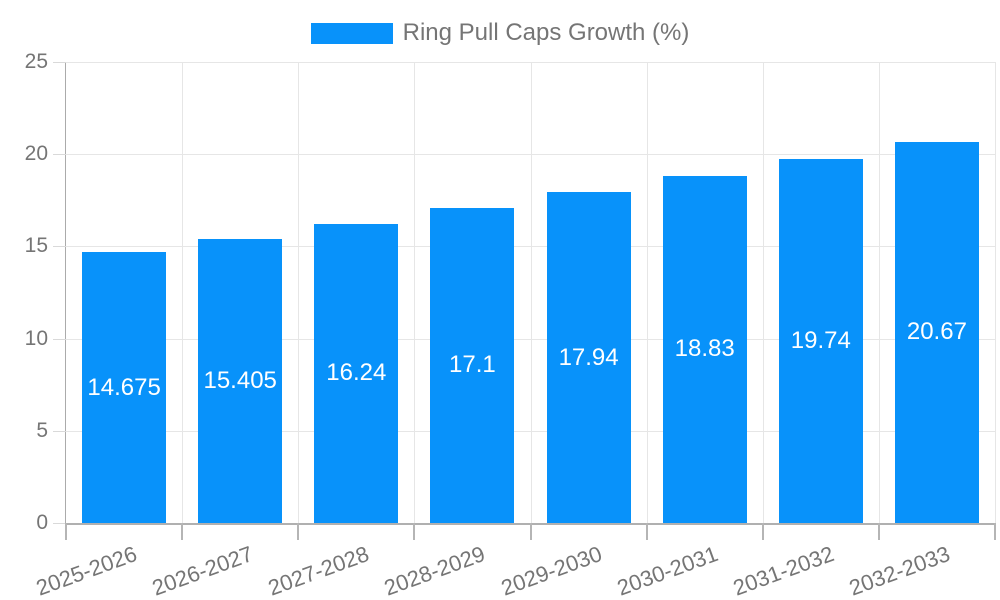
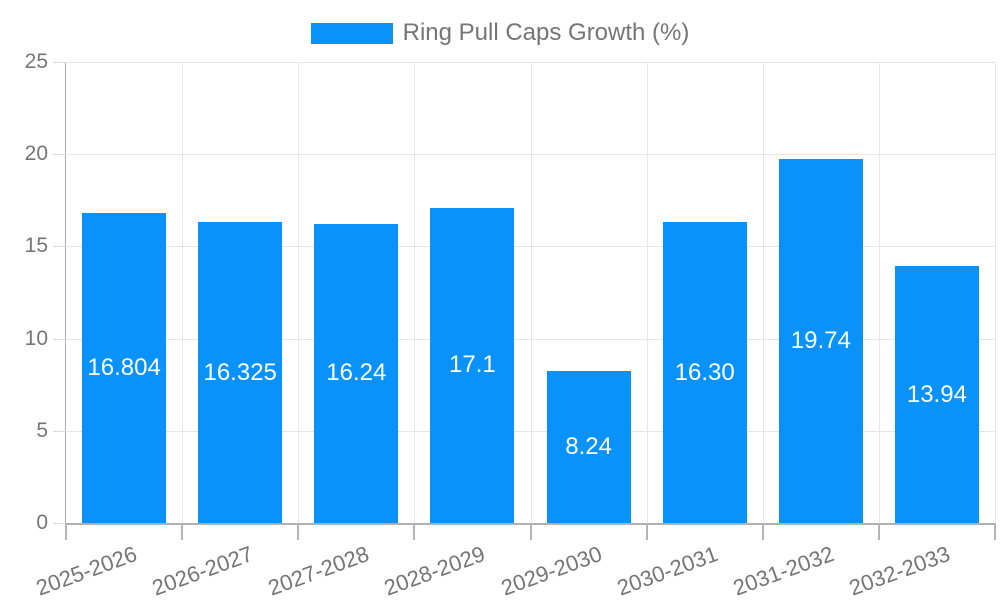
2025-2026: 14.675 -> 16.804
2026-2027: 15.405 -> 16.325
2029-2030: 17.94 -> 8.24
2030-2031: 18.83 -> 16.30
2032-2033: 20.67 -> 13.94
